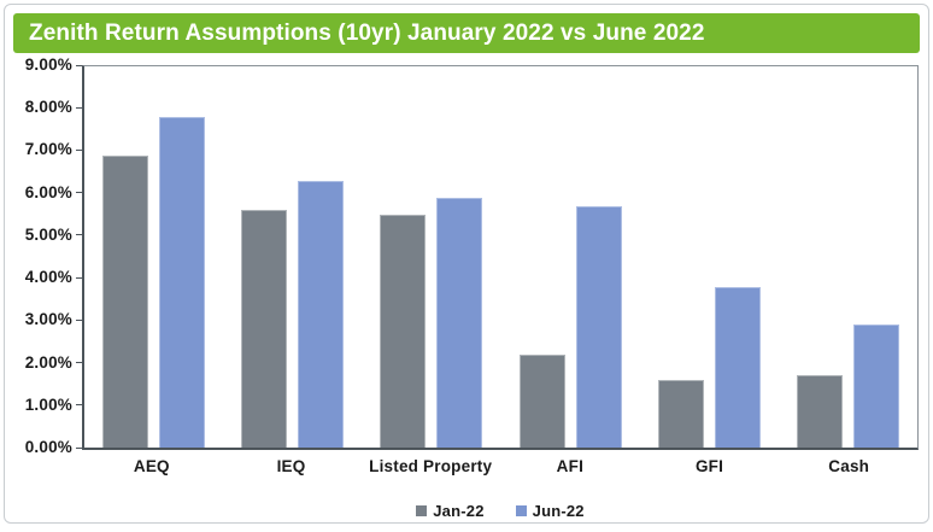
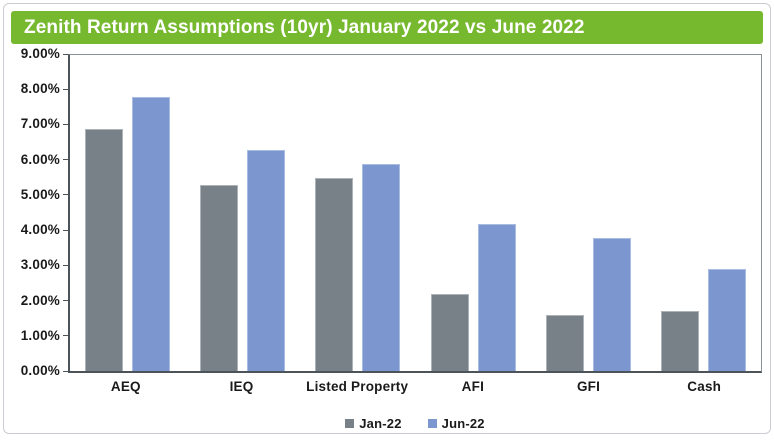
Jan-22/IEQ: 5.6% -> 5.3%
Jun-22/AFI: 5.7% -> 4.2%
